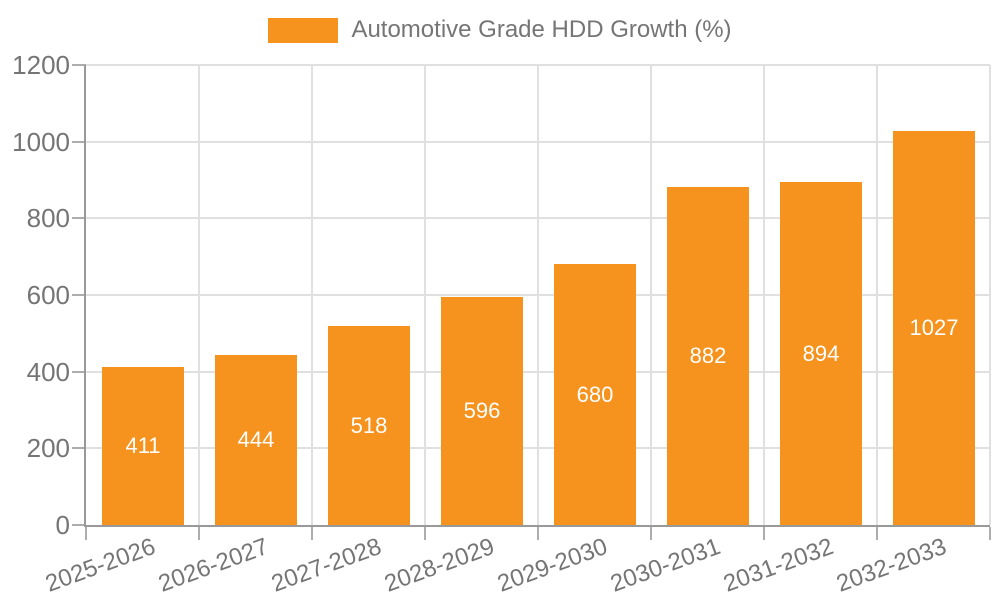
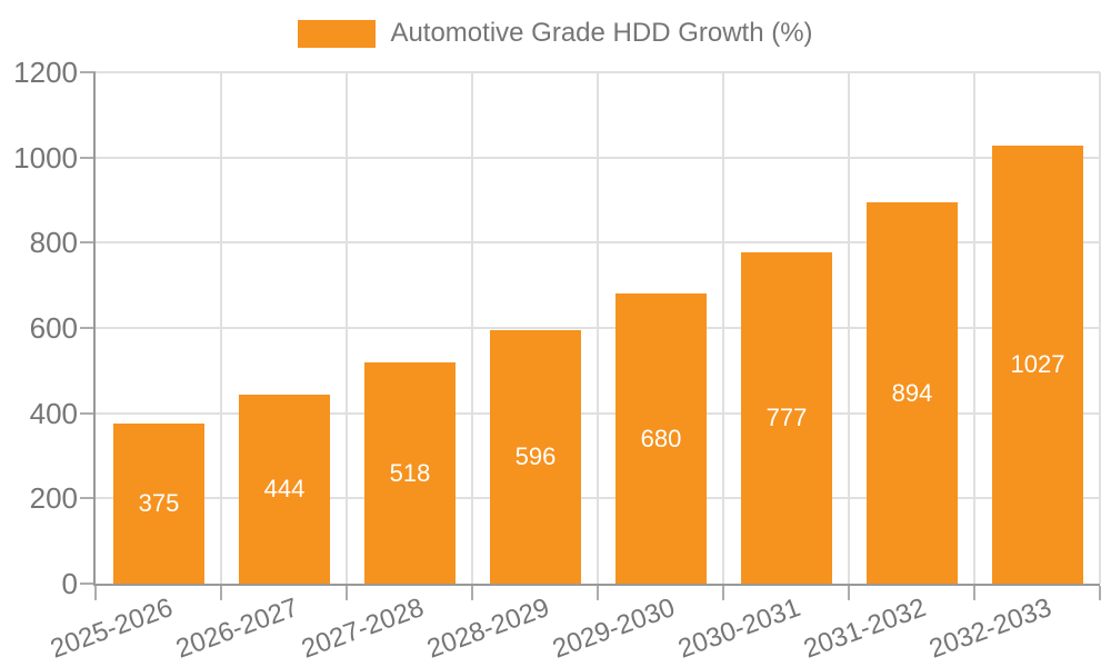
2025-2026: 411 -> 375
2030-2031: 882 -> 777
